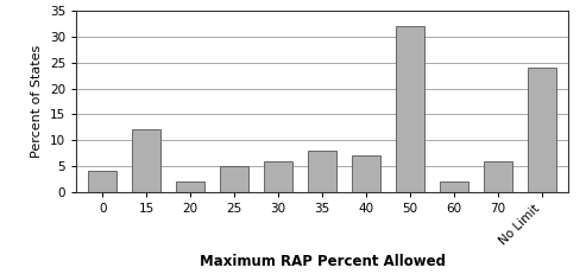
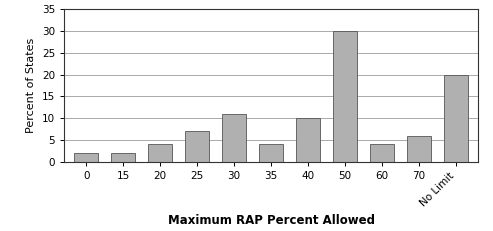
0: 4 -> 2
15: 12 -> 2
20: 2 -> 4
25: 5 -> 7
30: 6 -> 11
35: 8 -> 4
40: 7 -> 10
50: 32 -> 30
60: 2 -> 4
No Limit: 24 -> 20
